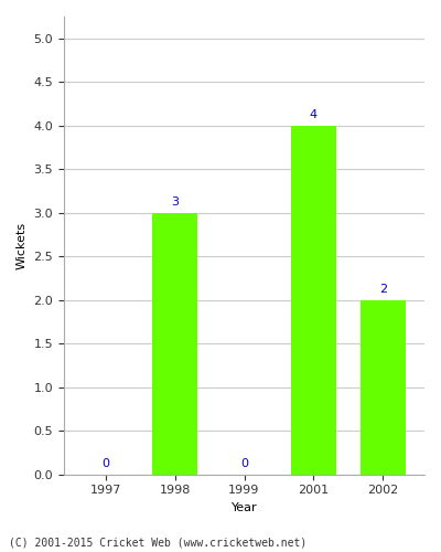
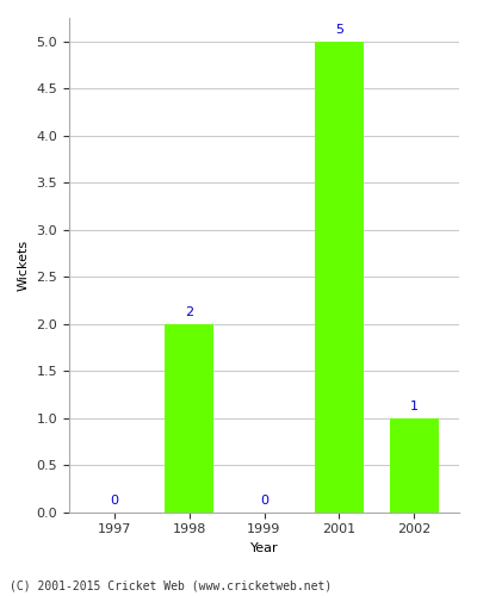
1998: 3 -> 2
2001: 4 -> 5
2002: 2 -> 1
